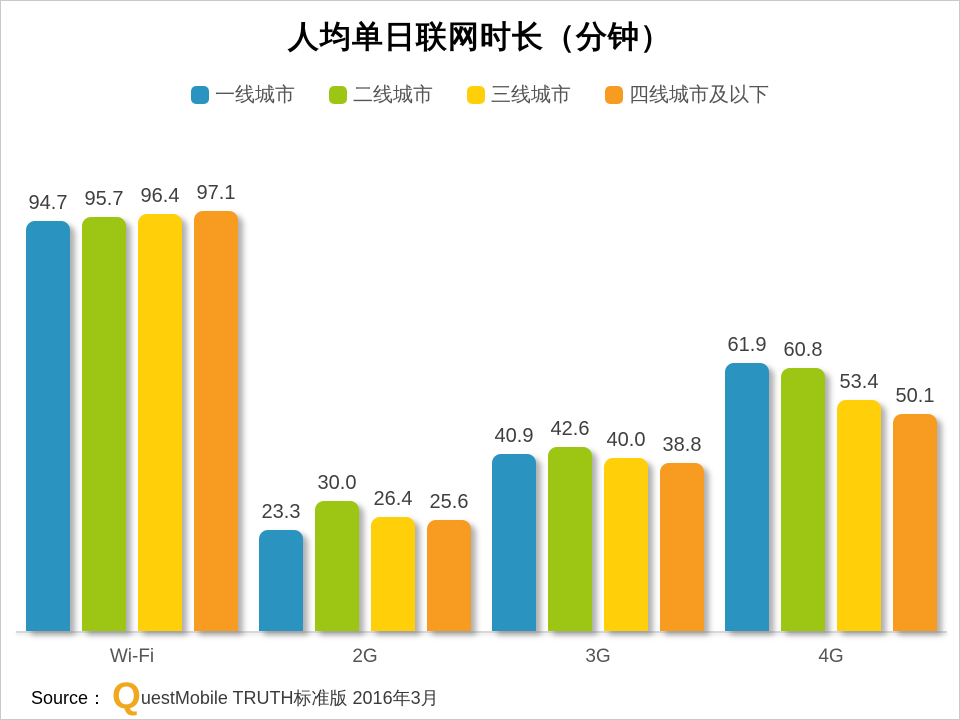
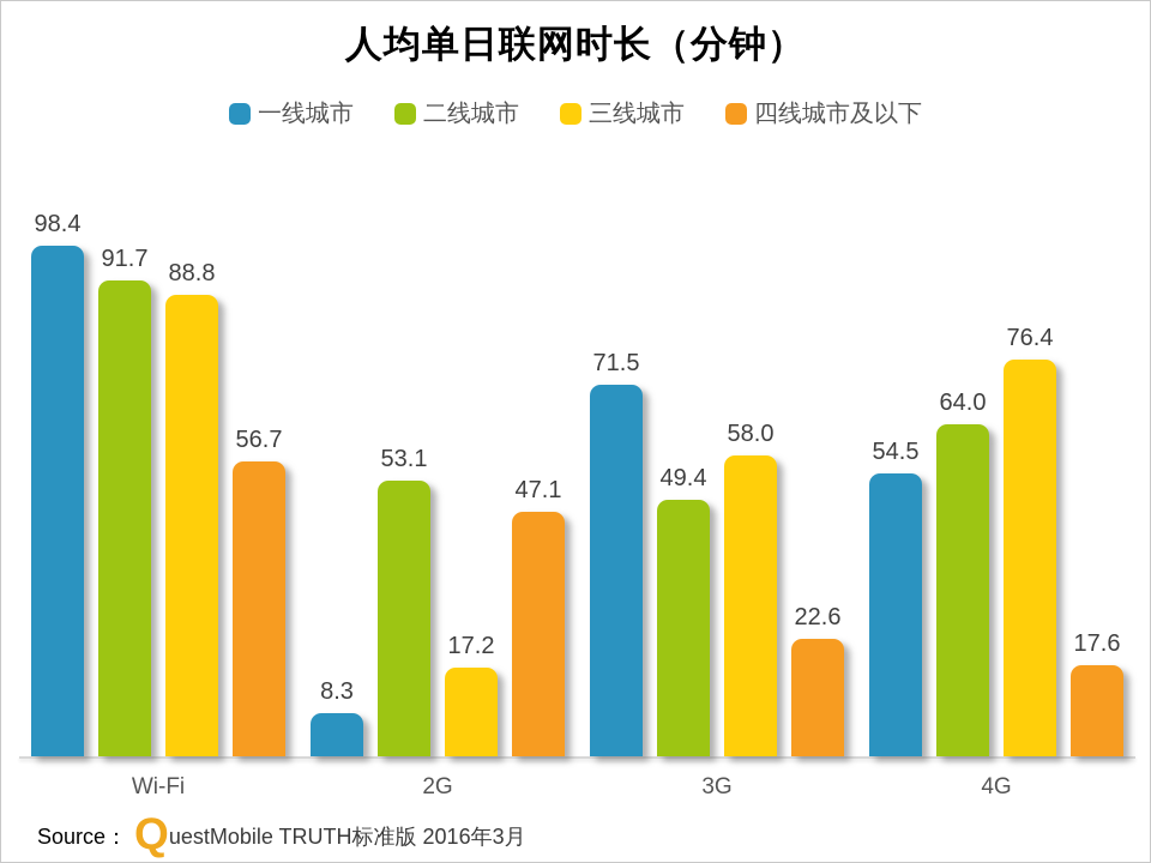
一线城市/Wi-Fi: 94.7 -> 98.4
二线城市/Wi-Fi: 95.7 -> 91.7
三线城市/Wi-Fi: 96.4 -> 88.8
四线城市及以下/Wi-Fi: 97.1 -> 56.7
一线城市/2G: 23.3 -> 8.3
二线城市/2G: 30.0 -> 53.1
三线城市/2G: 26.4 -> 17.2
四线城市及以下/2G: 25.6 -> 47.1
一线城市/3G: 40.9 -> 71.5
二线城市/3G: 42.6 -> 49.4
三线城市/3G: 40.0 -> 58.0
四线城市及以下/3G: 38.8 -> 22.6
一线城市/4G: 61.9 -> 54.5
二线城市/4G: 60.8 -> 64.0
三线城市/4G: 53.4 -> 76.4
四线城市及以下/4G: 50.1 -> 17.6
